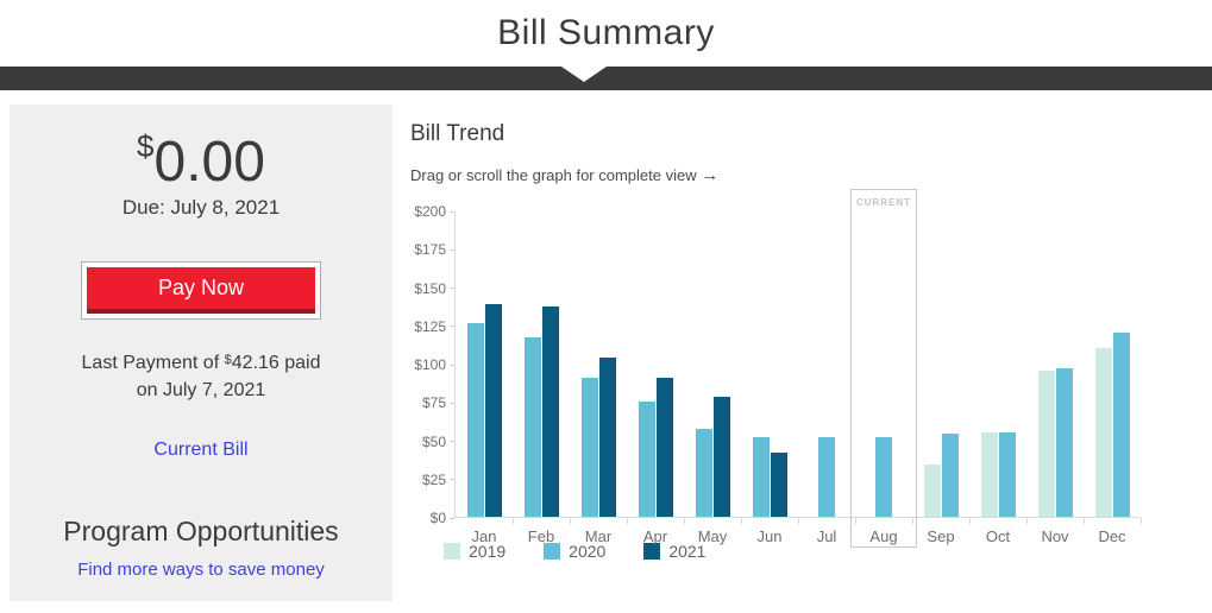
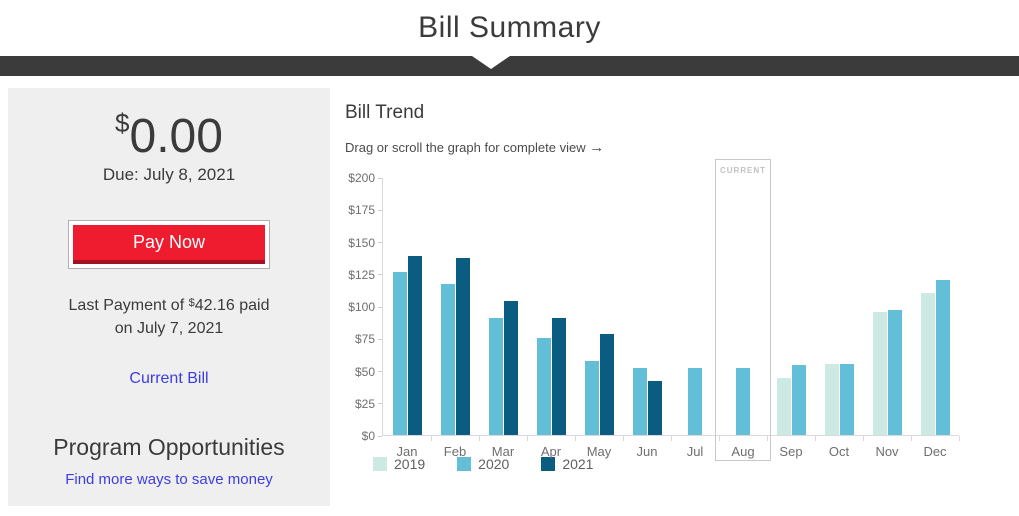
2019/Sep: $34 -> $44
